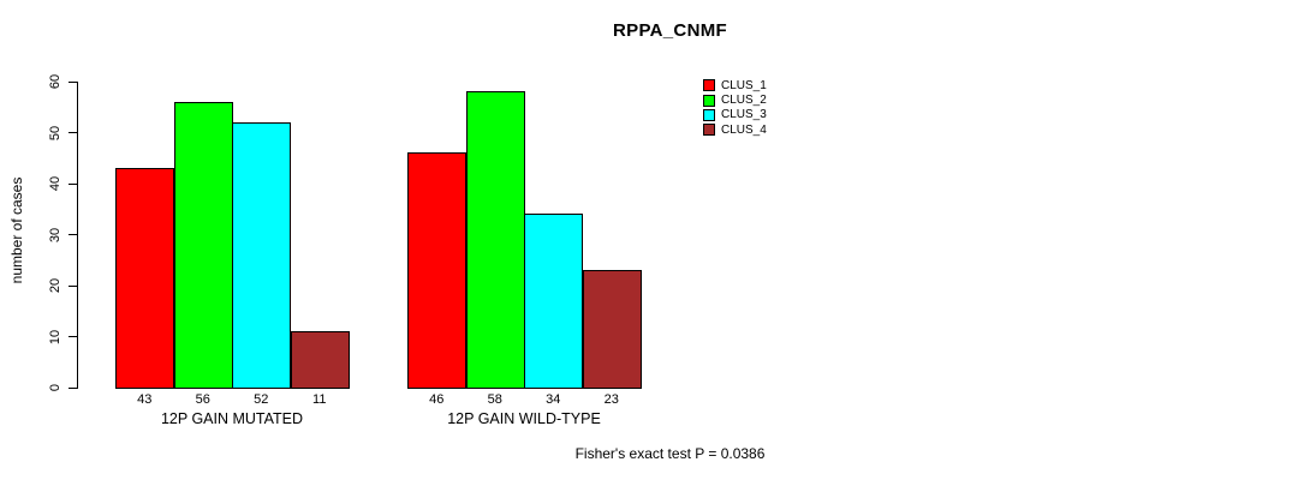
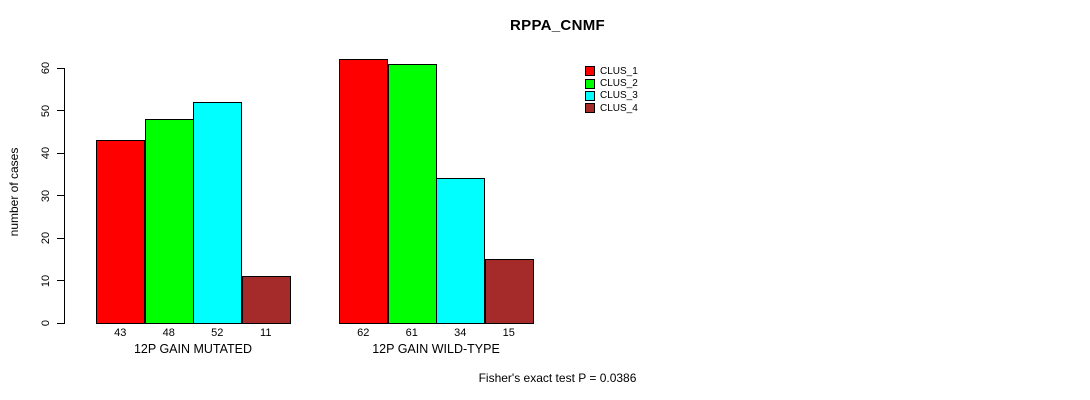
CLUS_2/12P GAIN MUTATED: 56 -> 48
CLUS_1/12P GAIN WILD-TYPE: 46 -> 62
CLUS_2/12P GAIN WILD-TYPE: 58 -> 61
CLUS_4/12P GAIN WILD-TYPE: 23 -> 15
